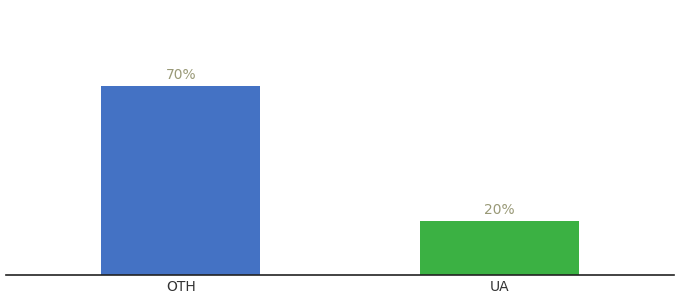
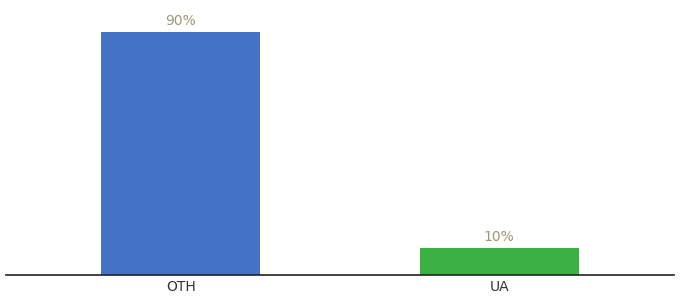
OTH: 70% -> 90%
UA: 20% -> 10%
